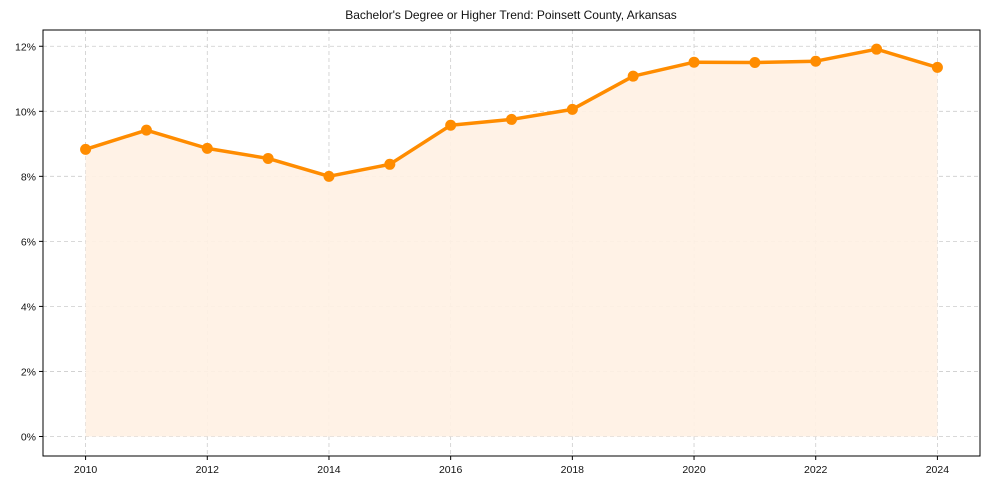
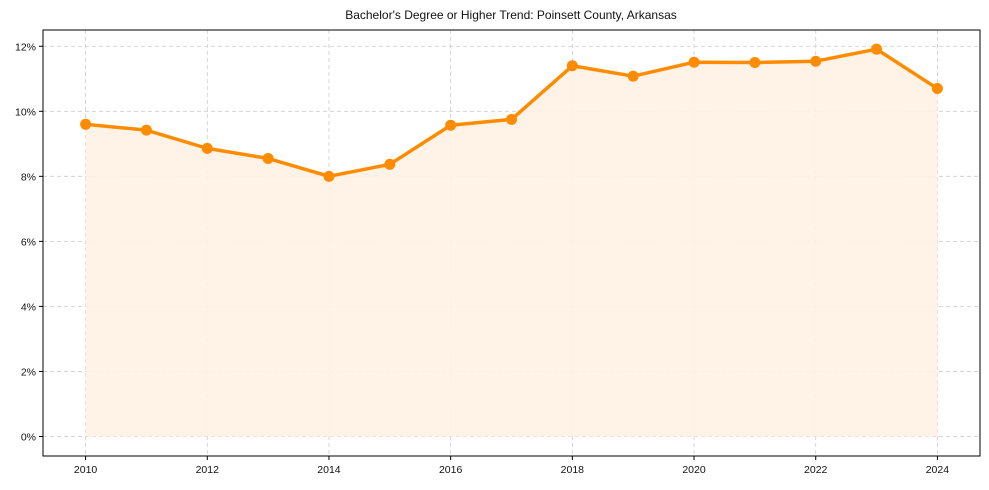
2010: 8.8% -> 9.6%
2018: 10.1% -> 11.4%
2024: 11.3% -> 10.7%
